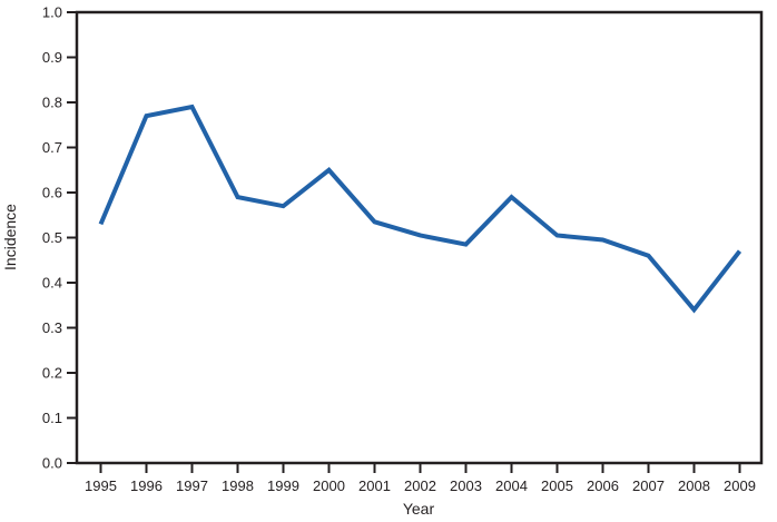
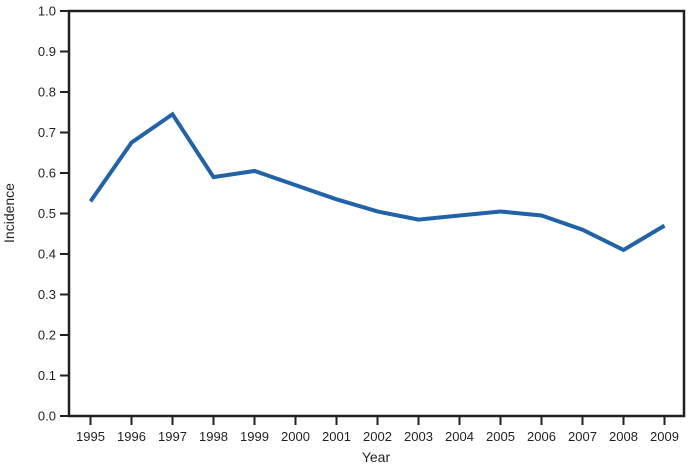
1996: 0.77 -> 0.68
1997: 0.79 -> 0.74
1999: 0.57 -> 0.60
2000: 0.65 -> 0.57
2004: 0.59 -> 0.49
2008: 0.34 -> 0.41
